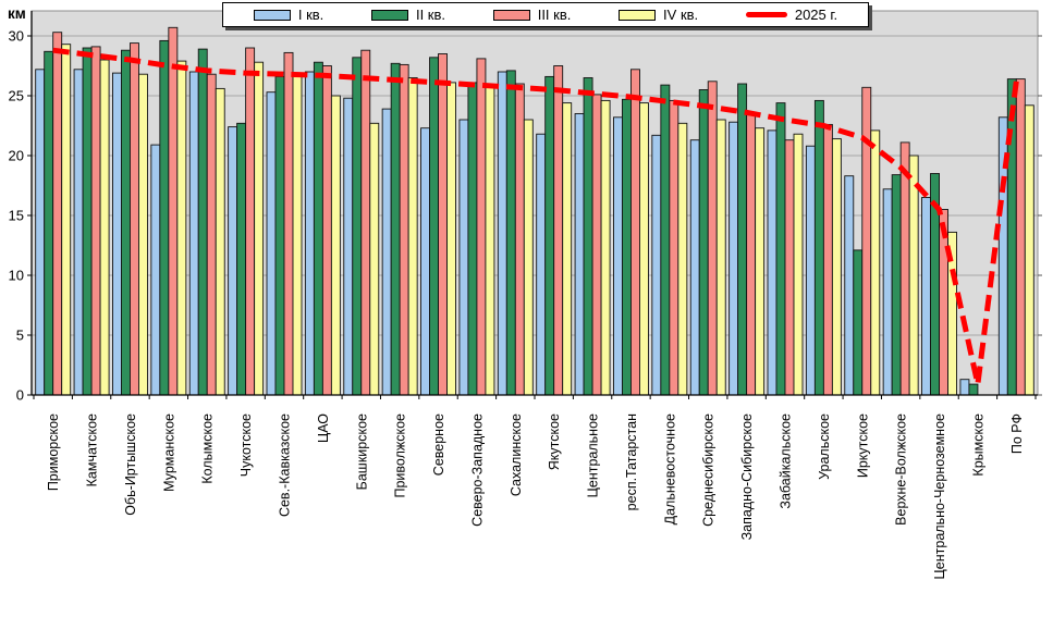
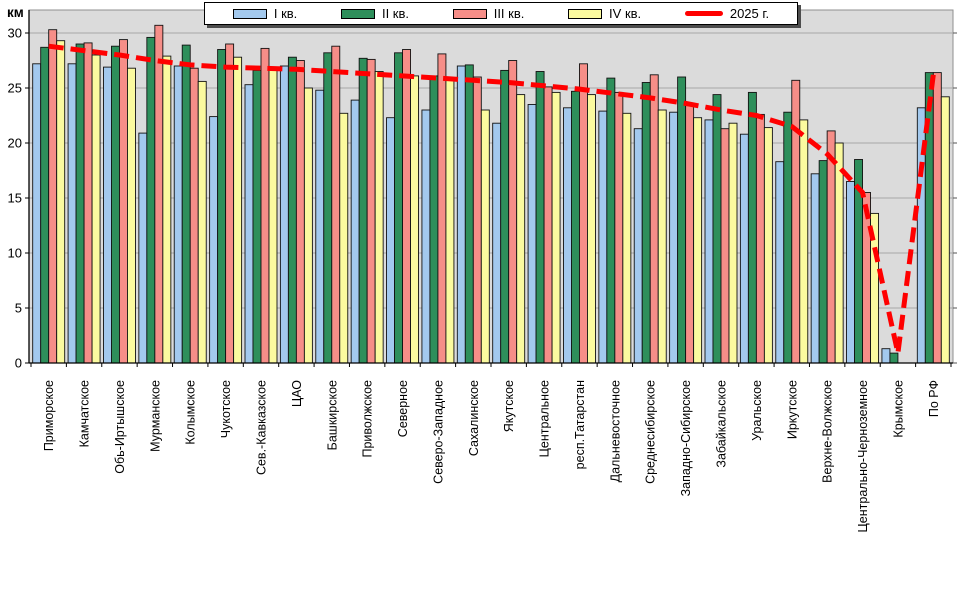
II кв./Чукотское: 22.7 -> 28.5
I кв./Дальневосточное: 21.7 -> 22.9
II кв./Иркутское: 12.1 -> 22.8
